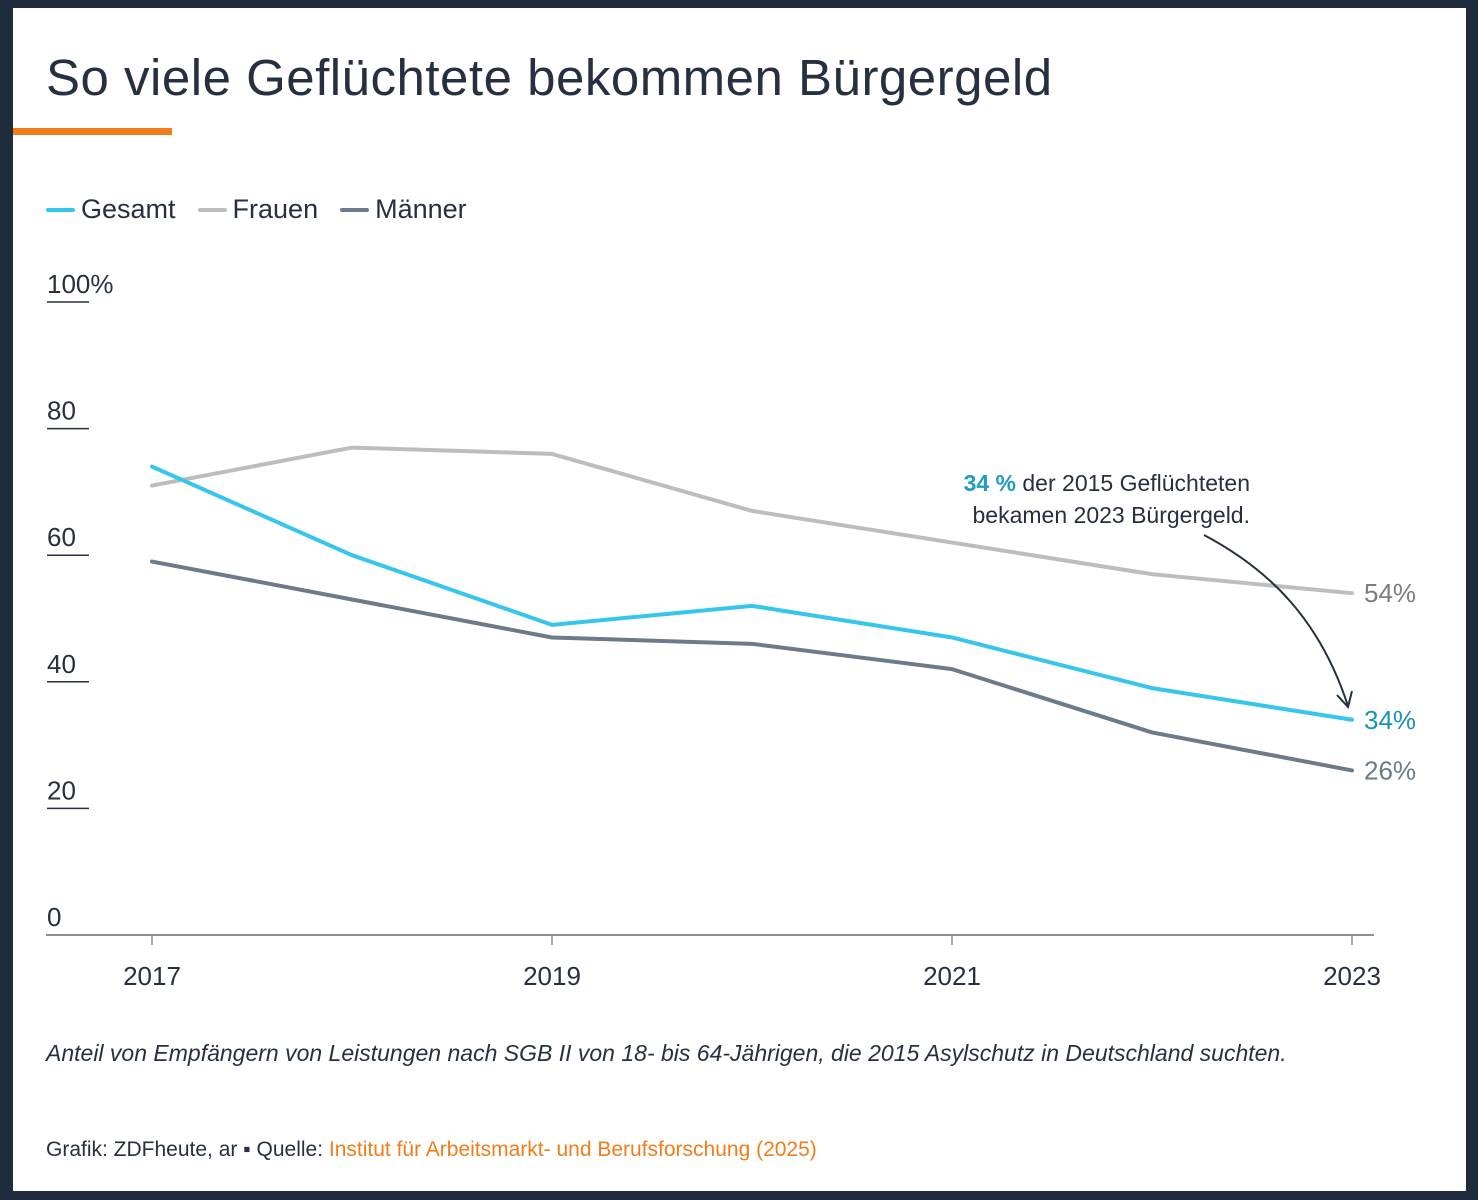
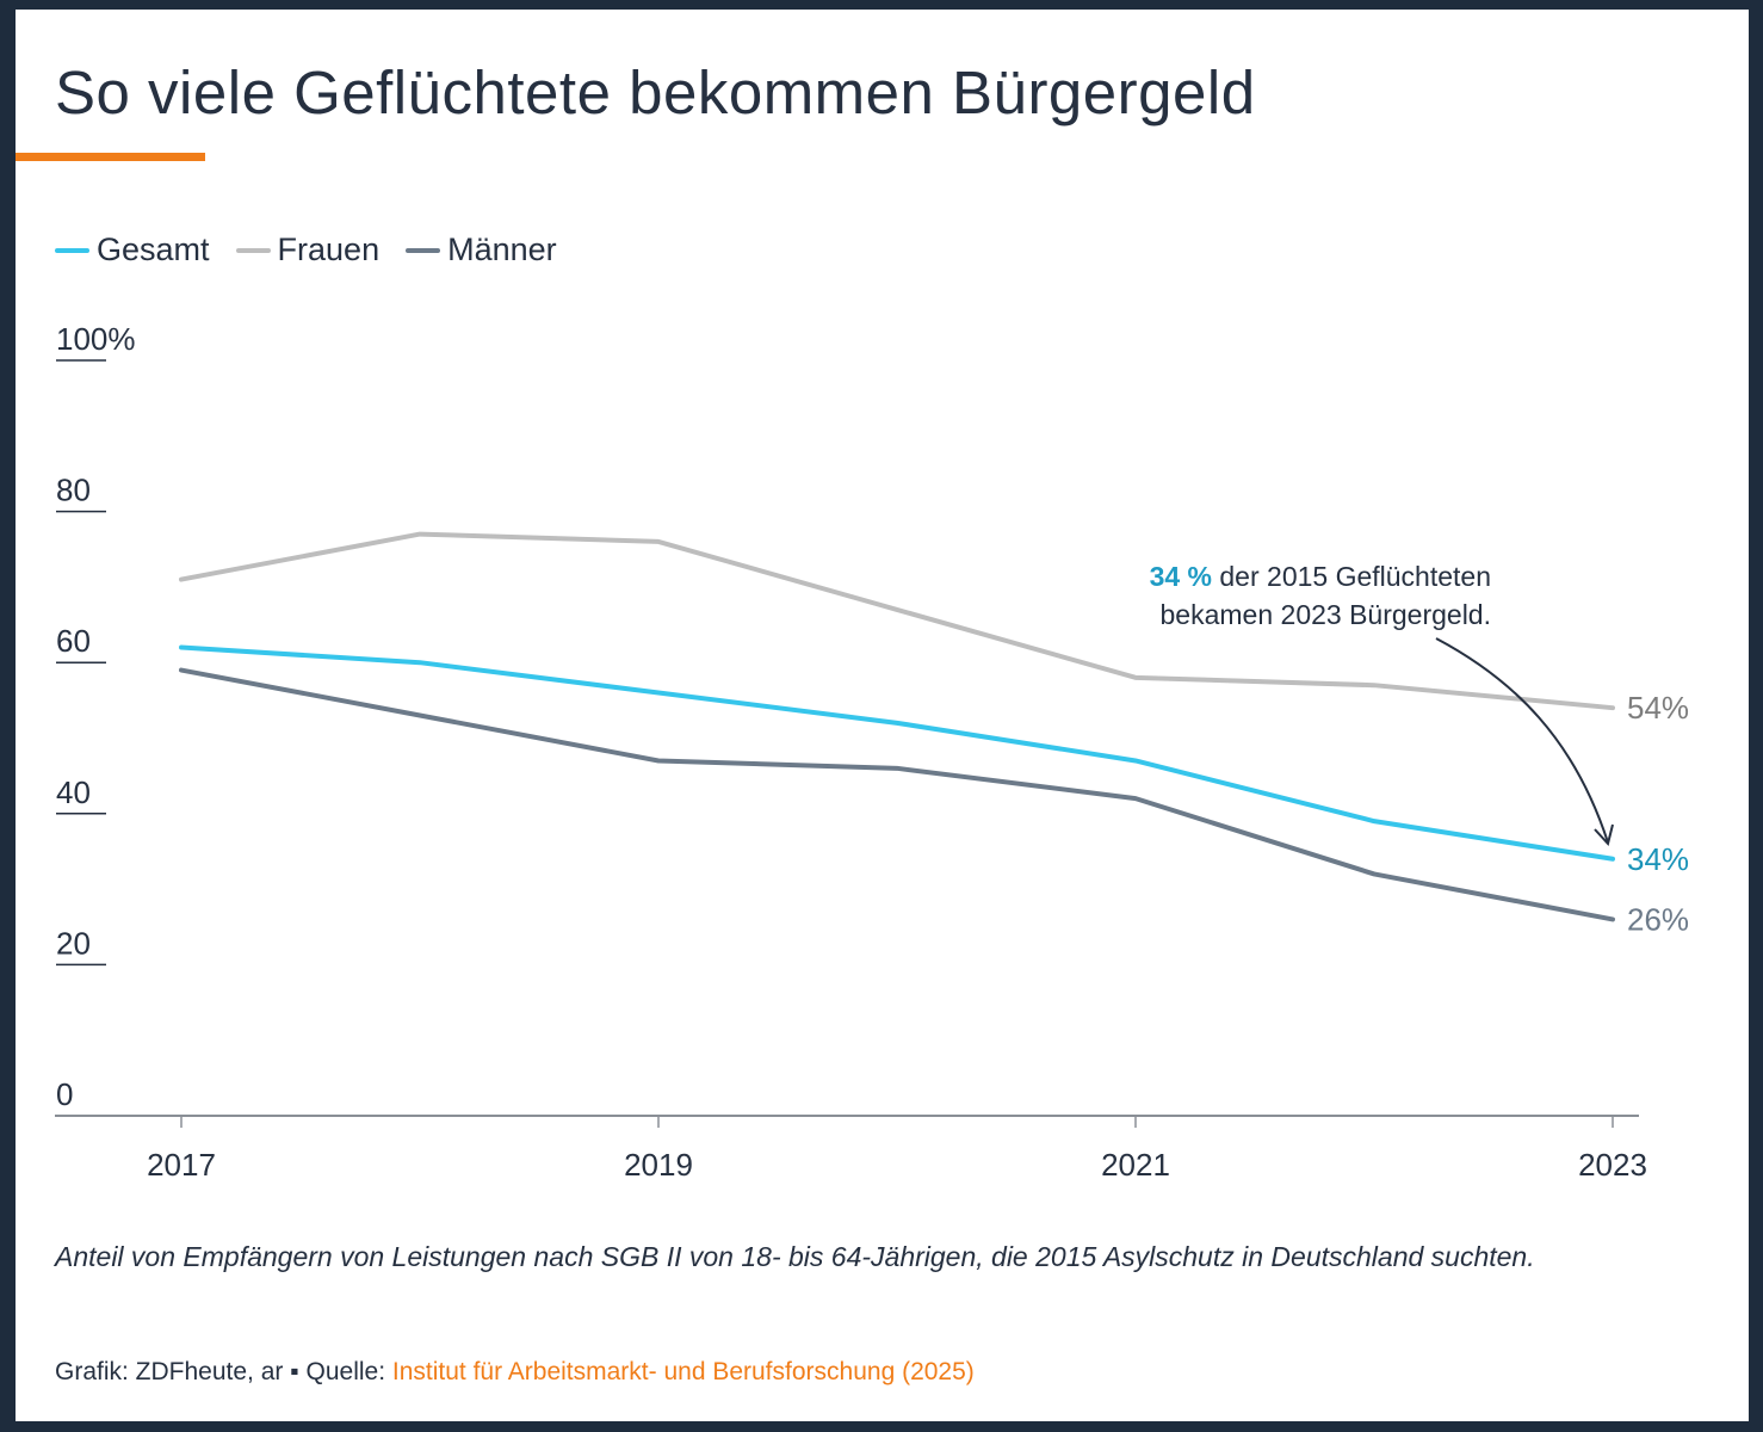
Gesamt/2017: 74% -> 62%
Gesamt/2019: 49% -> 56%
Frauen/2021: 62% -> 58%
